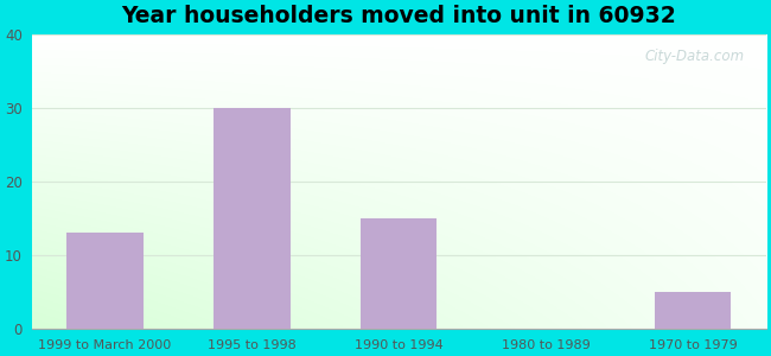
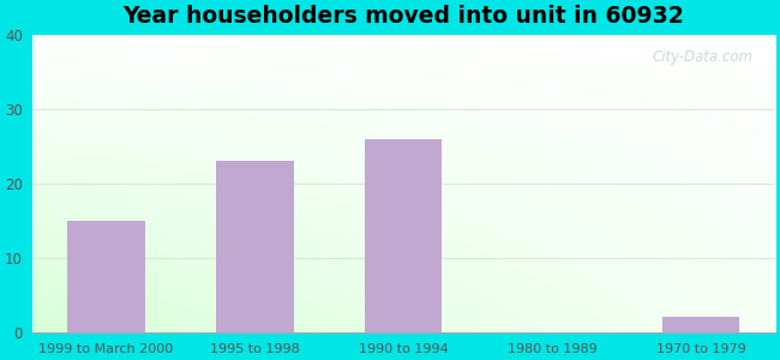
1999 to March 2000: 13 -> 15
1995 to 1998: 30 -> 23
1990 to 1994: 15 -> 26
1970 to 1979: 5 -> 2
